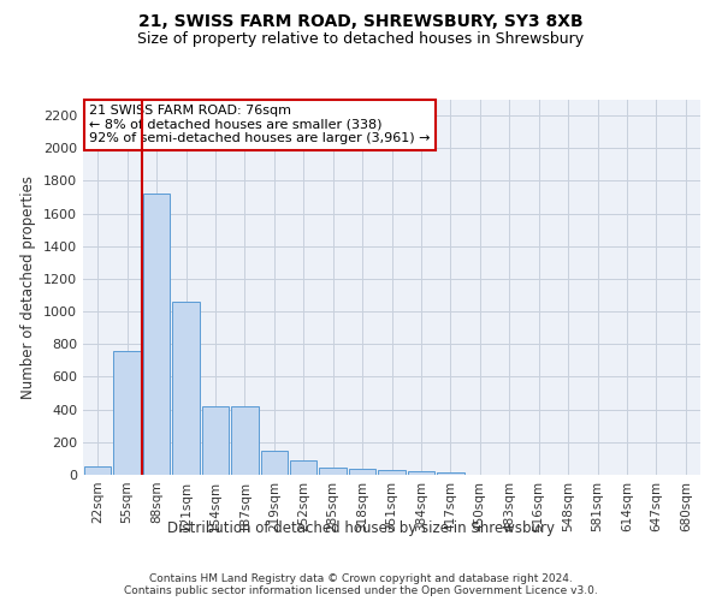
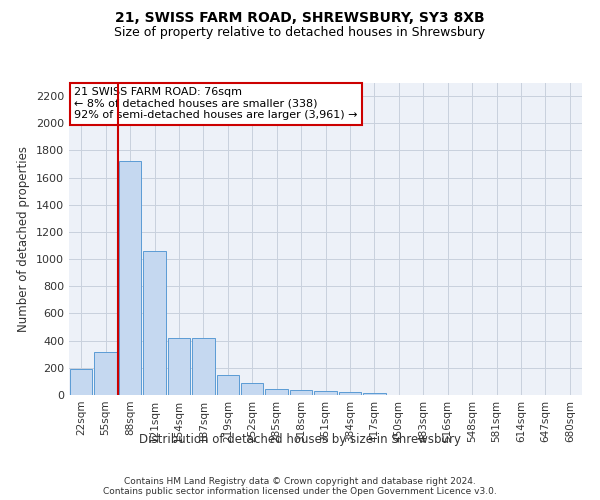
22sqm: 60 -> 190
55sqm: 760 -> 320
